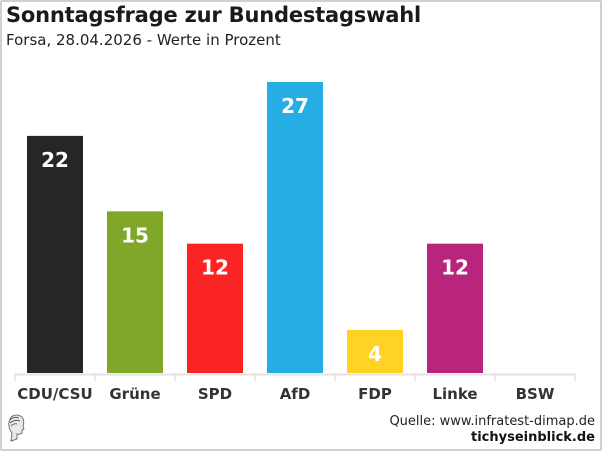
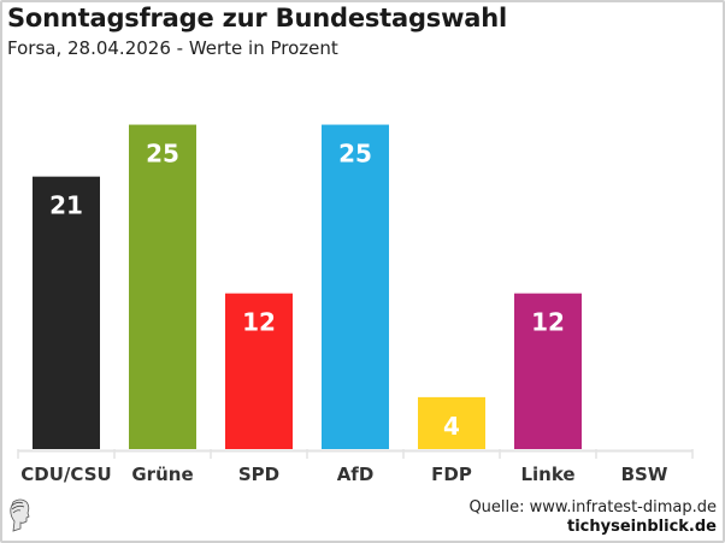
CDU/CSU: 22 -> 21
Grüne: 15 -> 25
AfD: 27 -> 25
